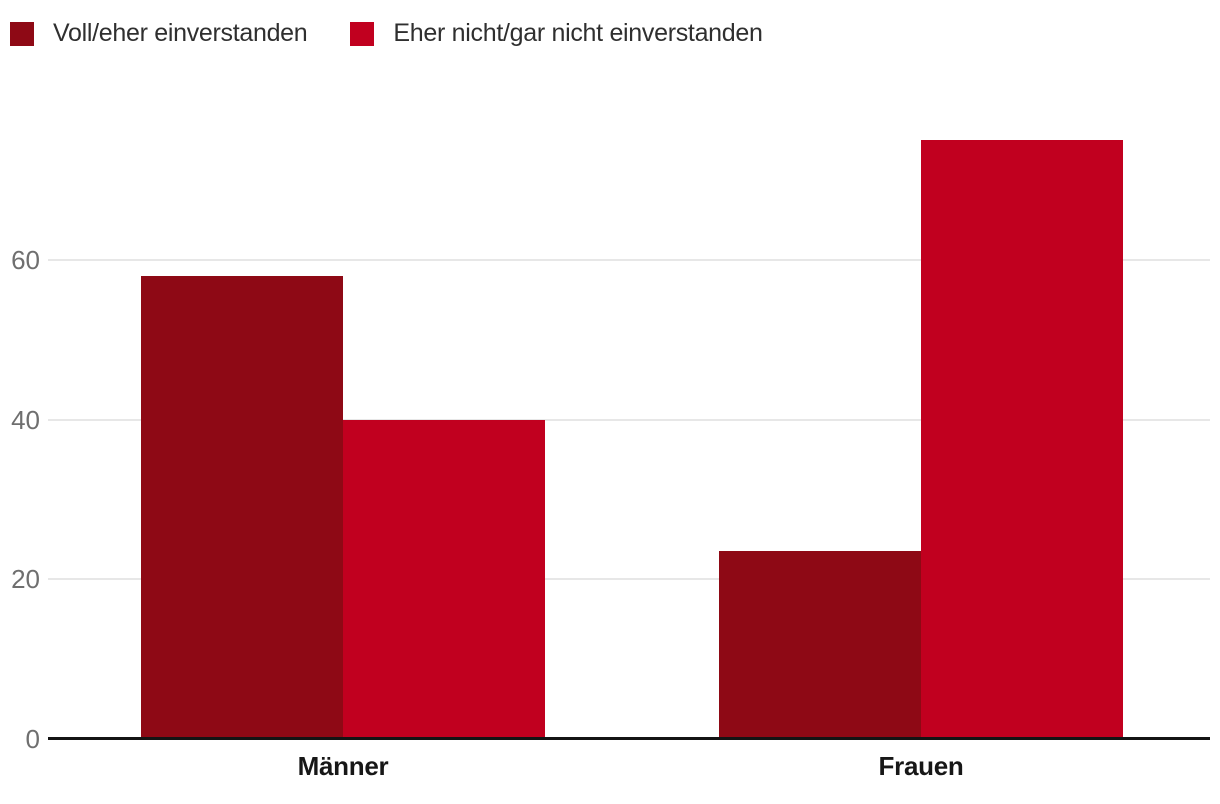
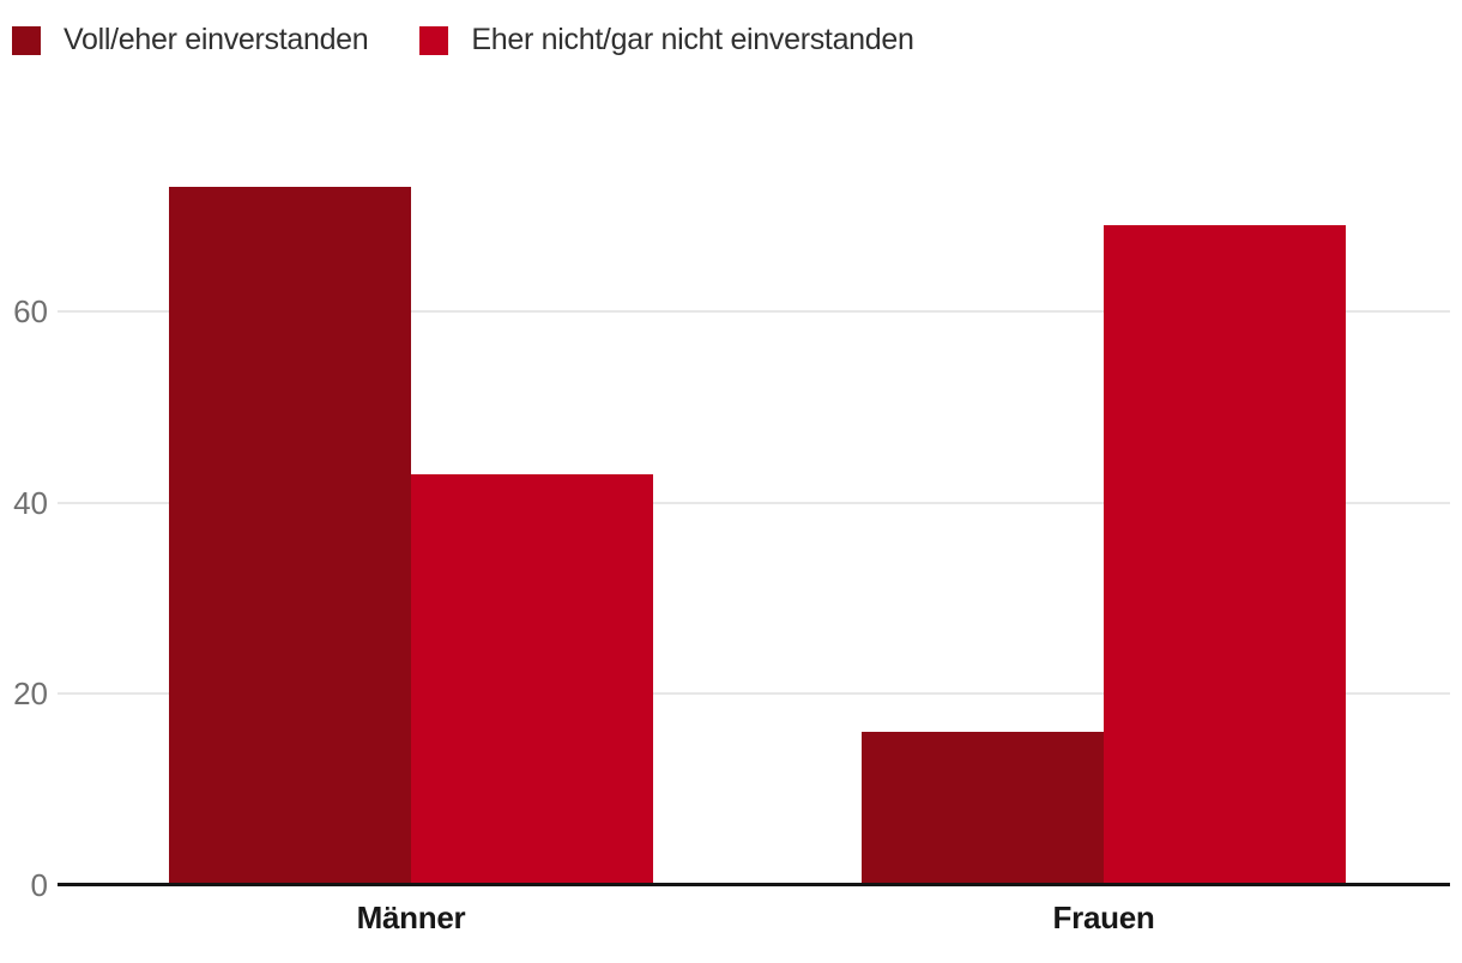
Voll/eher einverstanden/Männer: 58 -> 73
Eher nicht/gar nicht einverstanden/Männer: 40 -> 43
Voll/eher einverstanden/Frauen: 24 -> 16
Eher nicht/gar nicht einverstanden/Frauen: 75 -> 69
